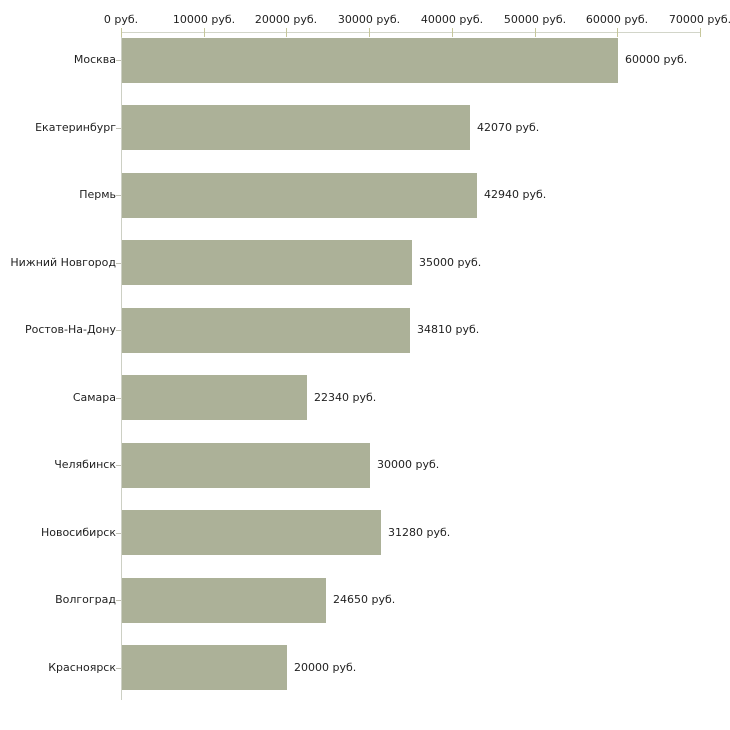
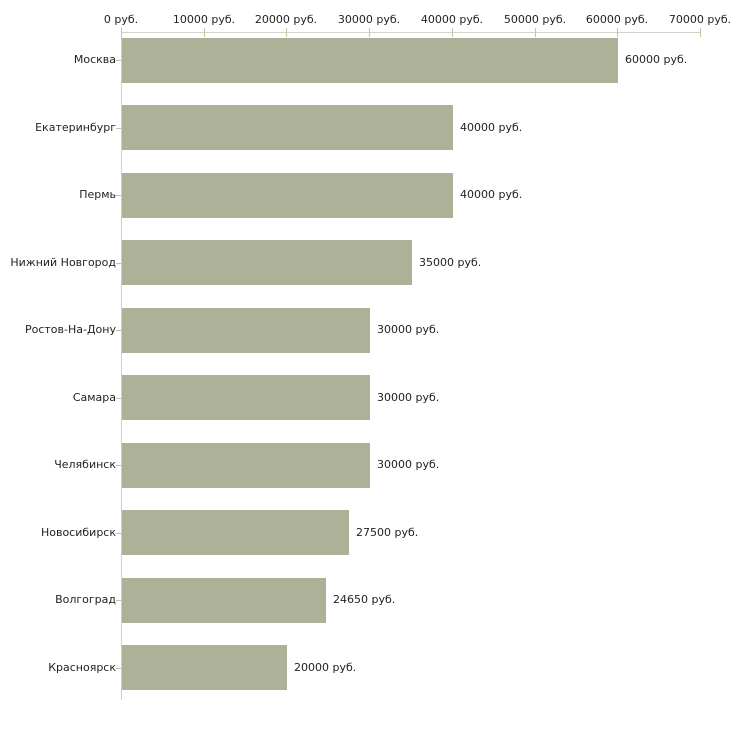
Екатеринбург: 42070 -> 40000
Пермь: 42940 -> 40000
Ростов-На-Дону: 34810 -> 30000
Самара: 22340 -> 30000
Новосибирск: 31280 -> 27500
